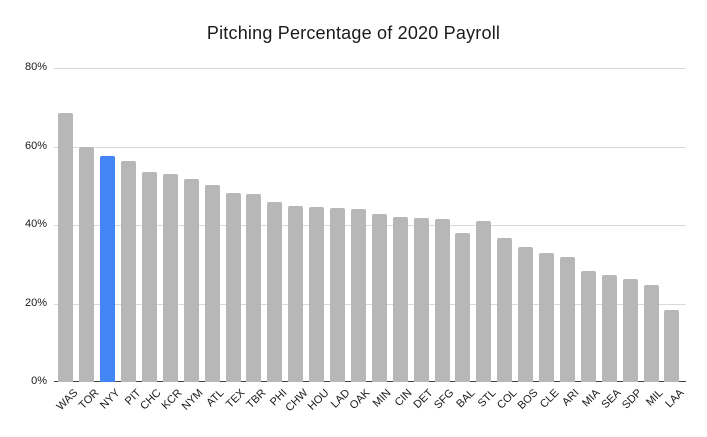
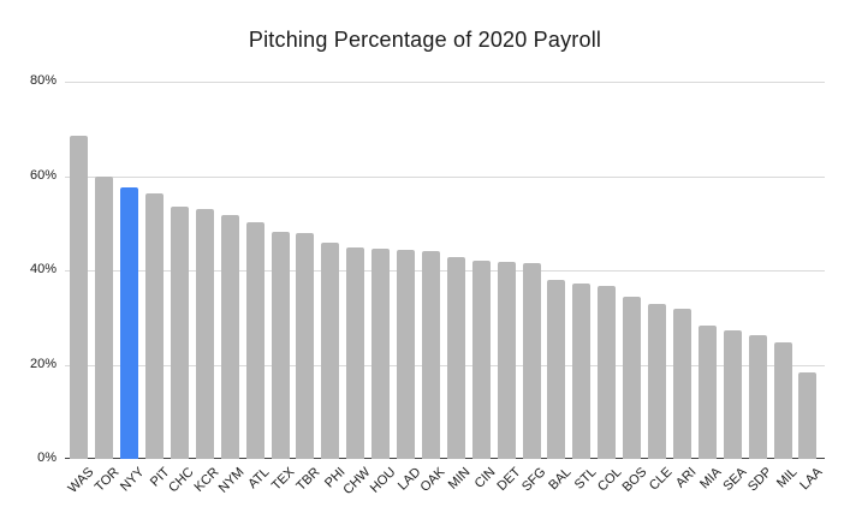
STL: 41% -> 37%
